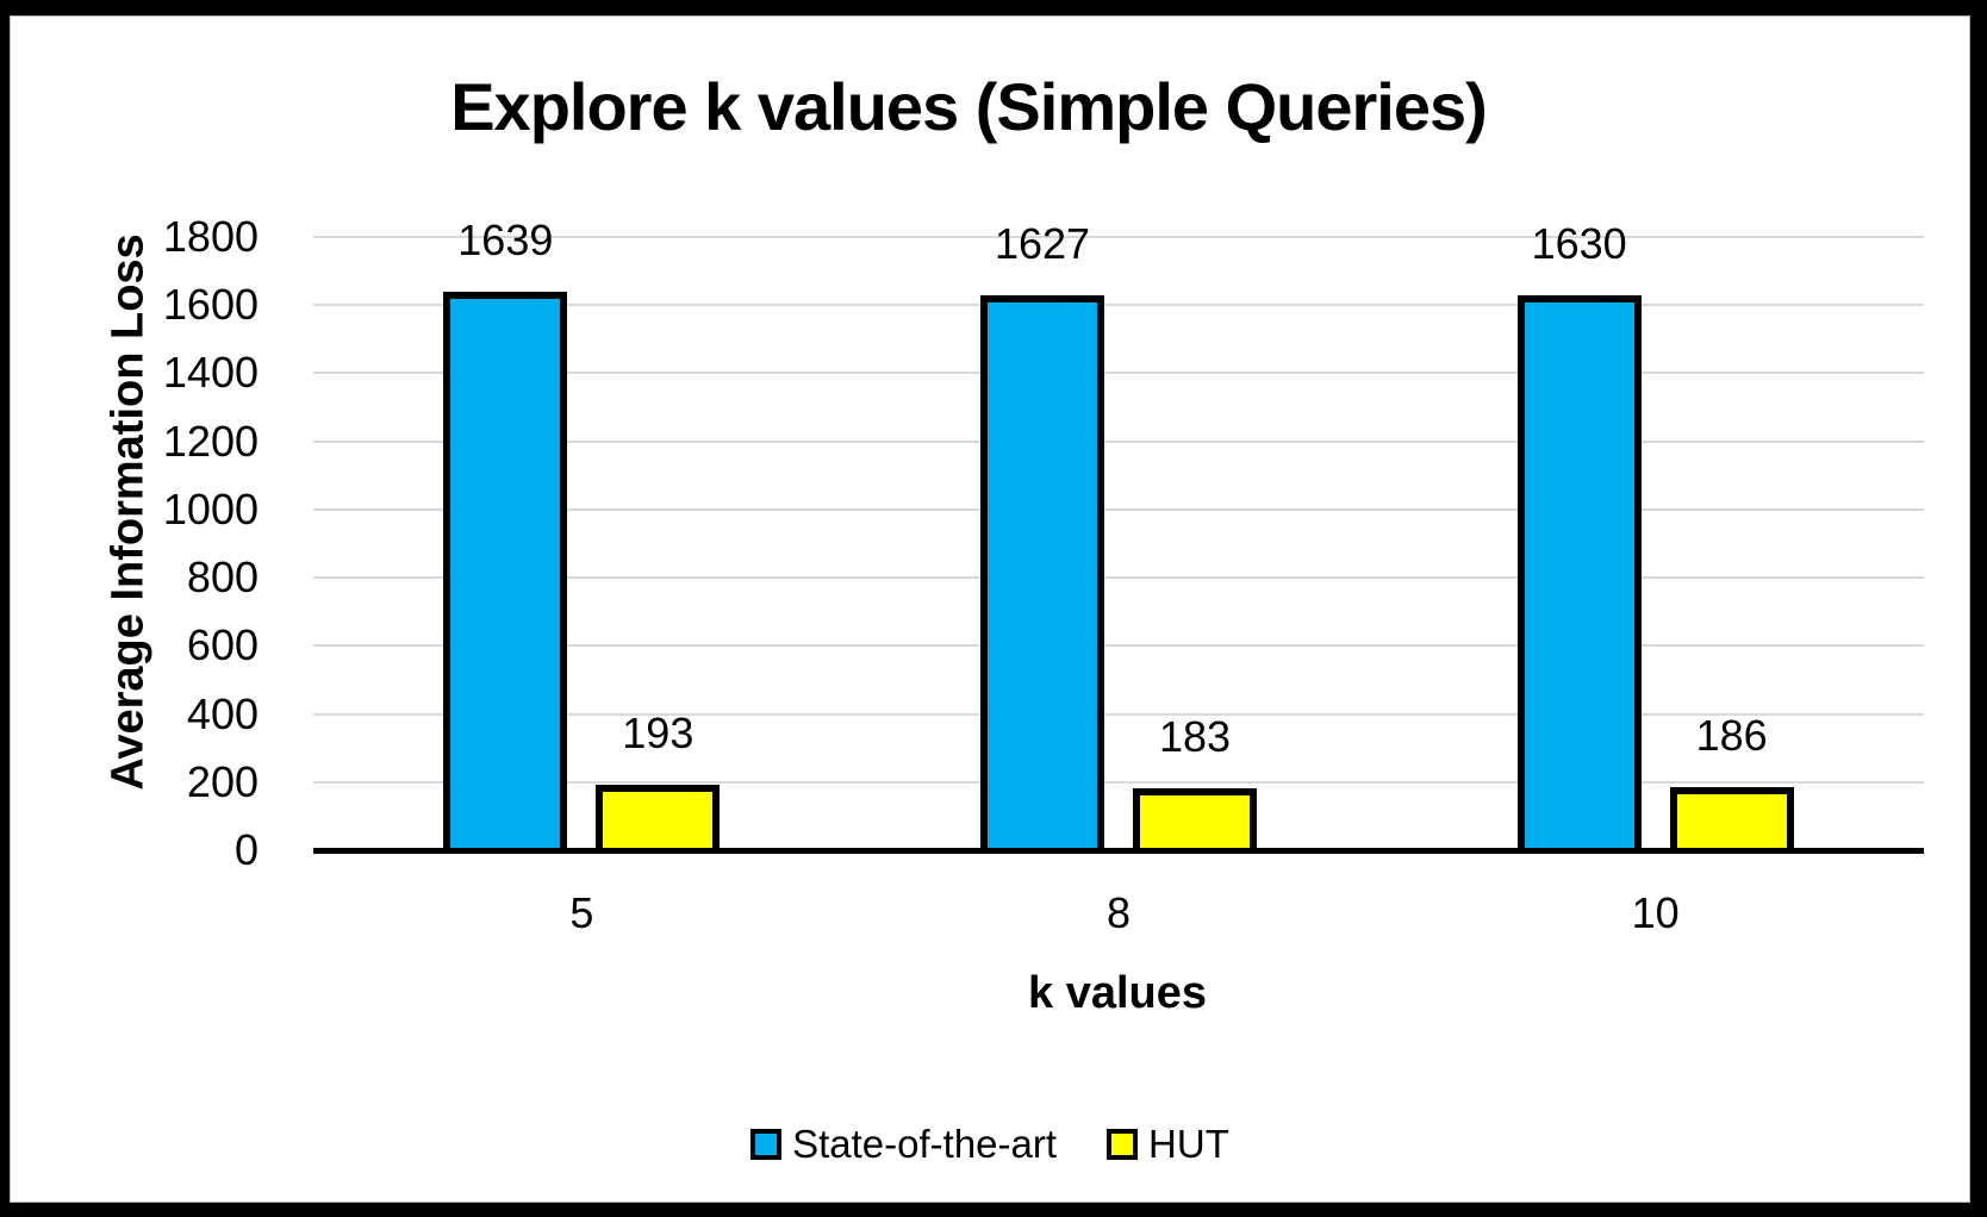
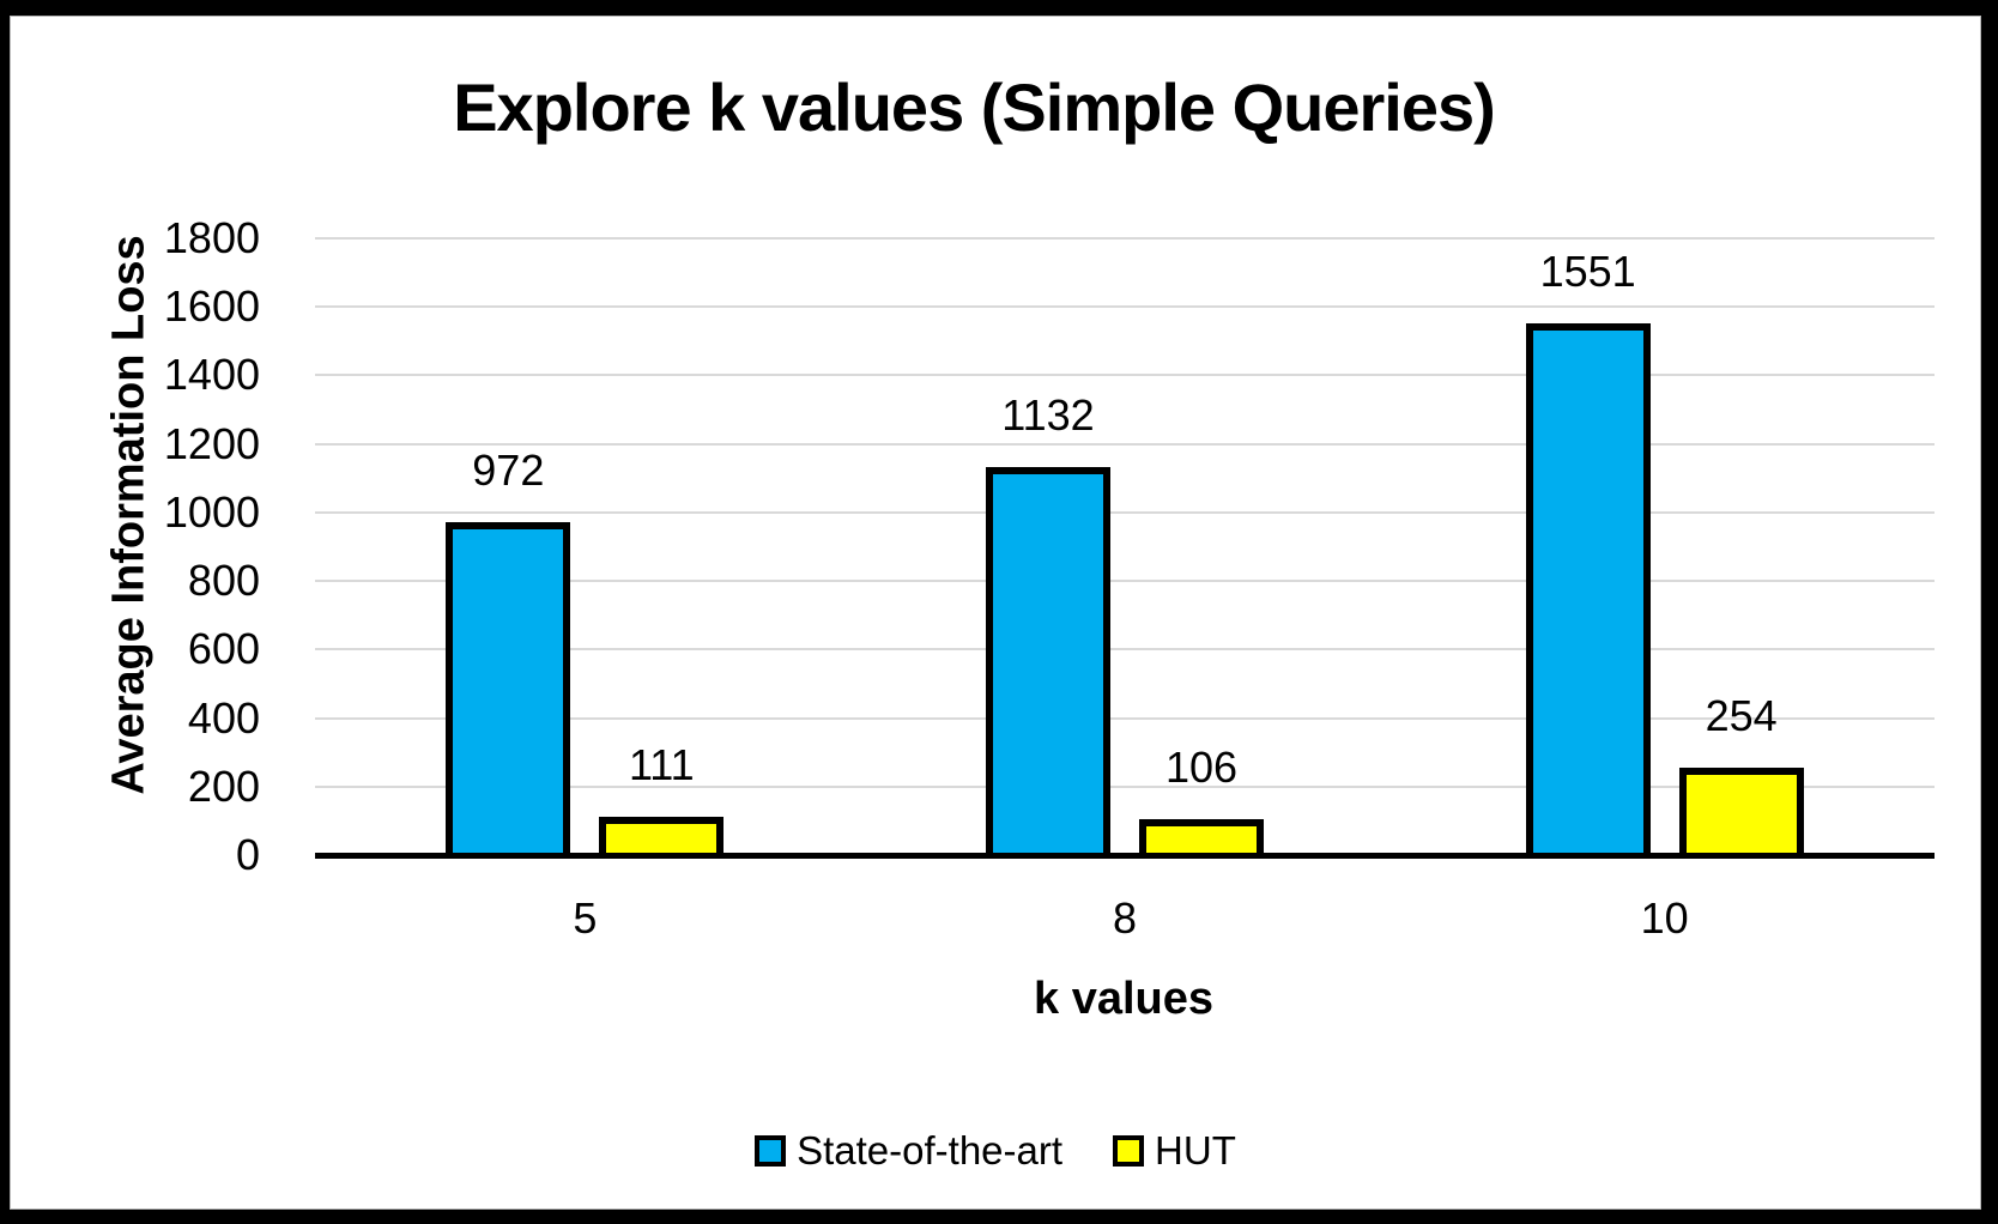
State-of-the-art/5: 1639 -> 972
HUT/5: 193 -> 111
State-of-the-art/8: 1627 -> 1132
HUT/8: 183 -> 106
State-of-the-art/10: 1630 -> 1551
HUT/10: 186 -> 254
